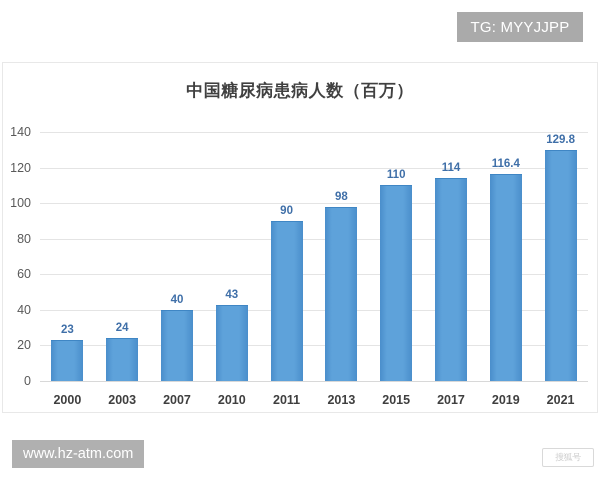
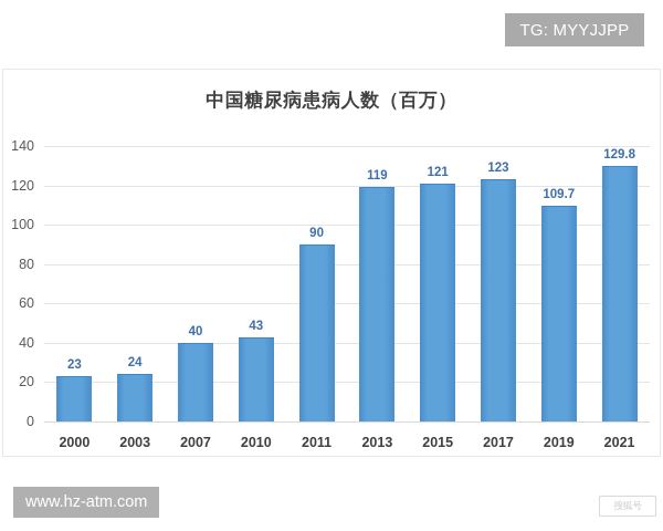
2013: 98 -> 119
2015: 110 -> 121
2017: 114 -> 123
2019: 116.4 -> 109.7
